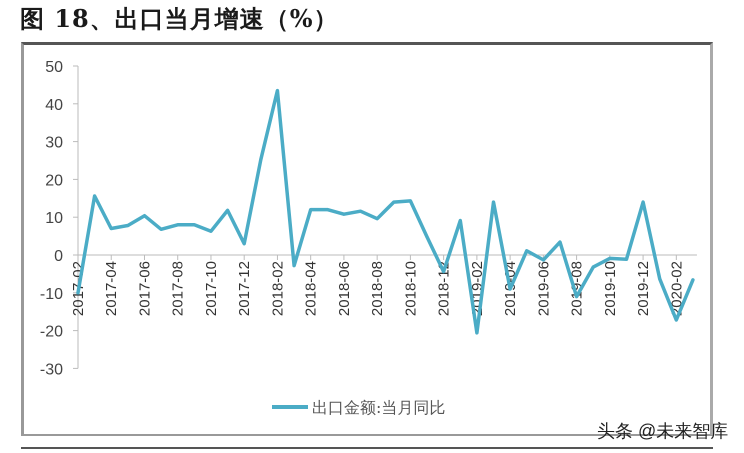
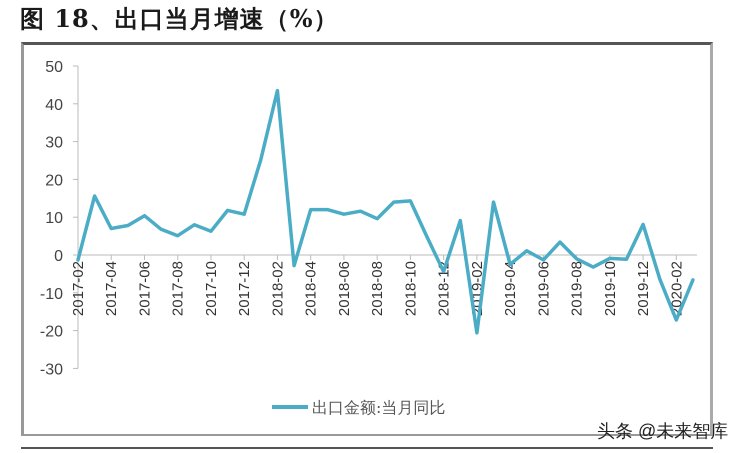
2017-02: -10 -> -1
2017-08: 8 -> 5
2017-12: 3 -> 11
2019-04: -9 -> -2
2019-08: -11 -> -1
2019-12: 14 -> 8
